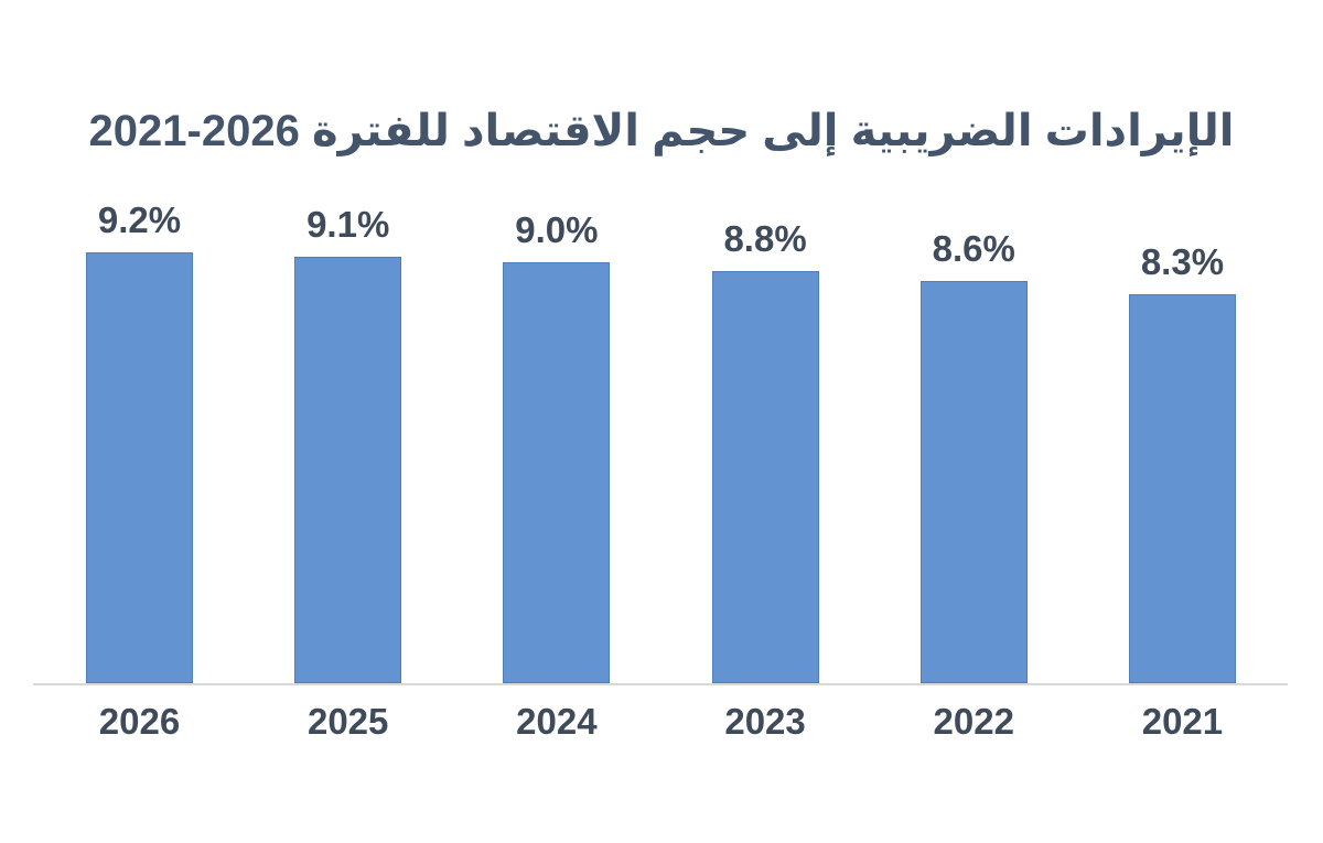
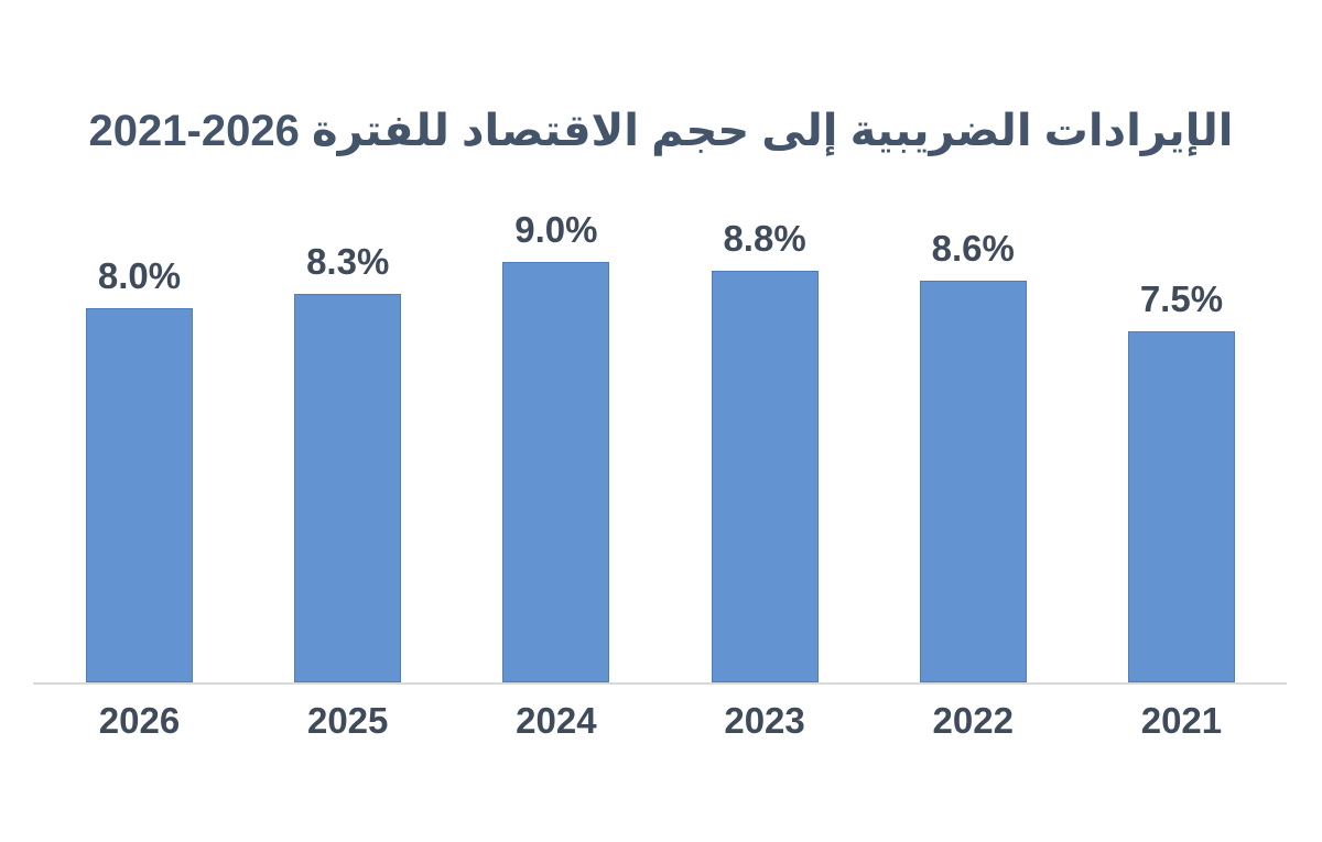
2026: 9.2% -> 8.0%
2025: 9.1% -> 8.3%
2021: 8.3% -> 7.5%
